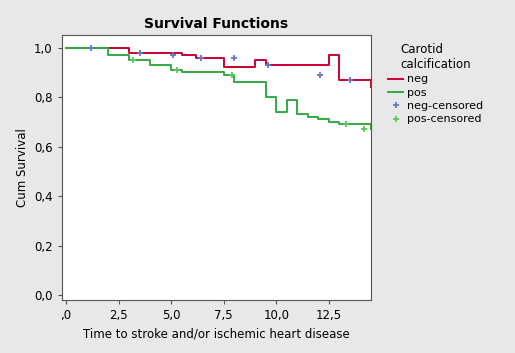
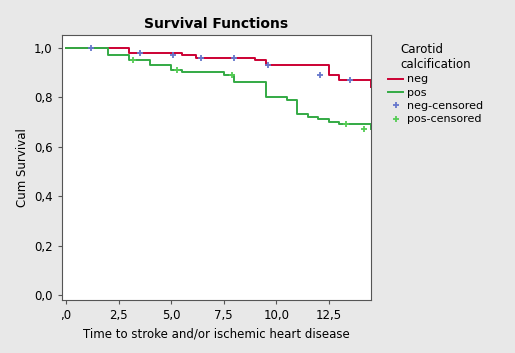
neg/7,5: 0,92 -> 0,96
pos/10,0: 0,74 -> 0,80
neg/12,5: 0,97 -> 0,89
